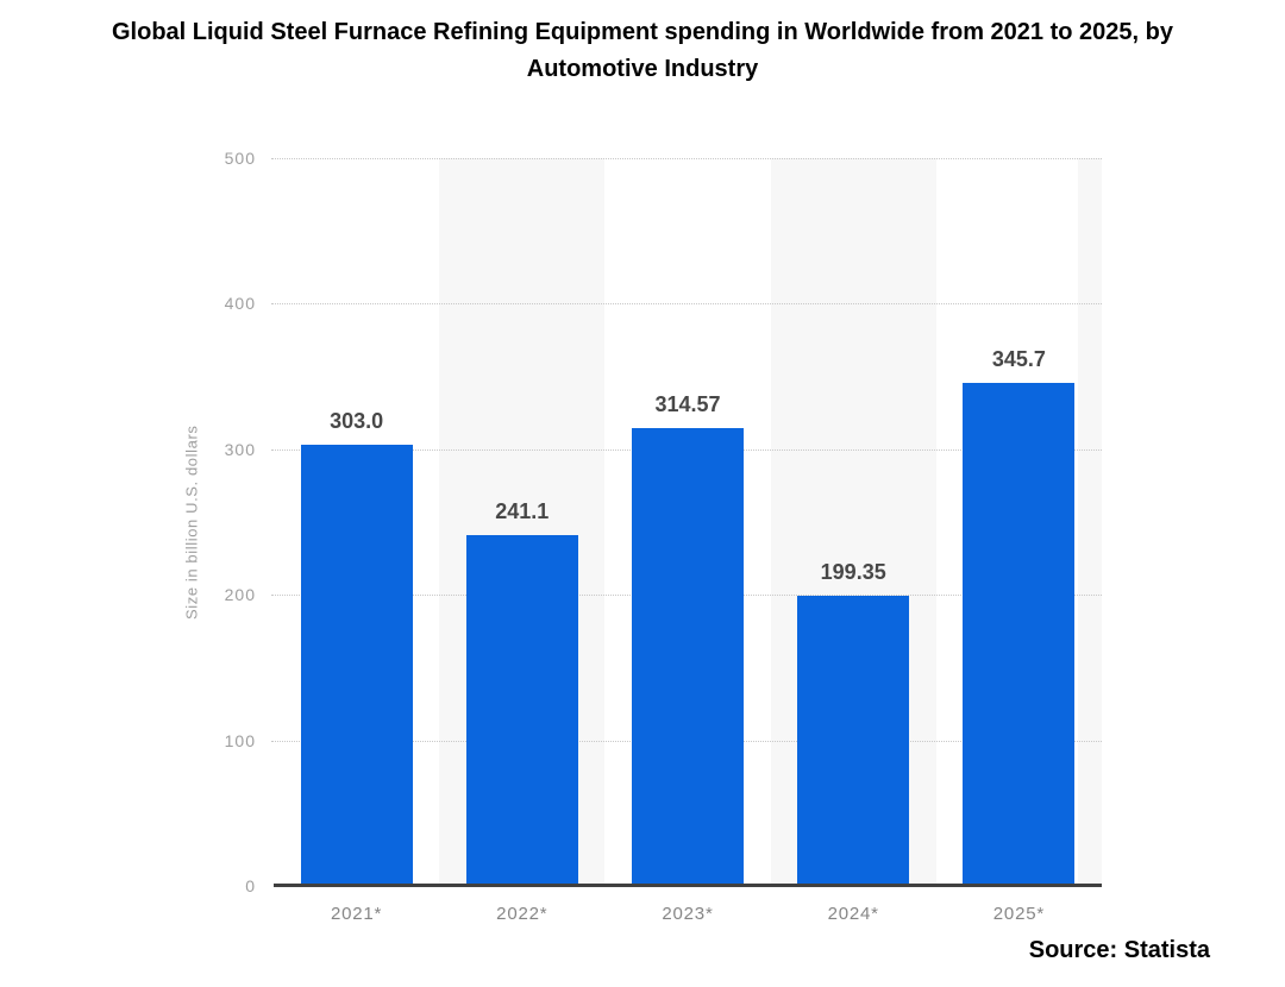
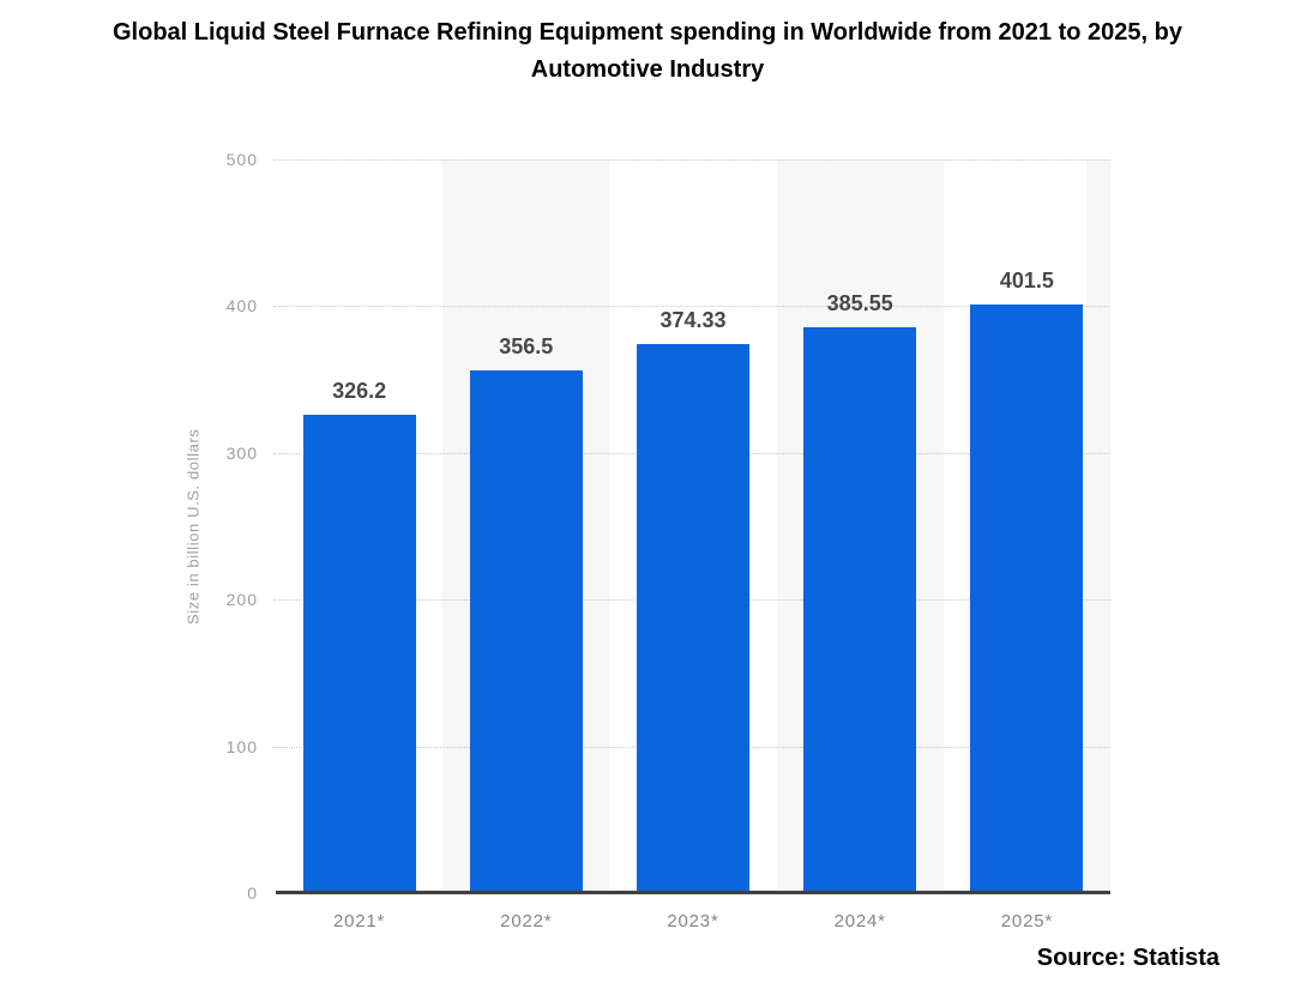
2021*: 303.0 -> 326.2
2022*: 241.1 -> 356.5
2023*: 314.57 -> 374.33
2024*: 199.35 -> 385.55
2025*: 345.7 -> 401.5
